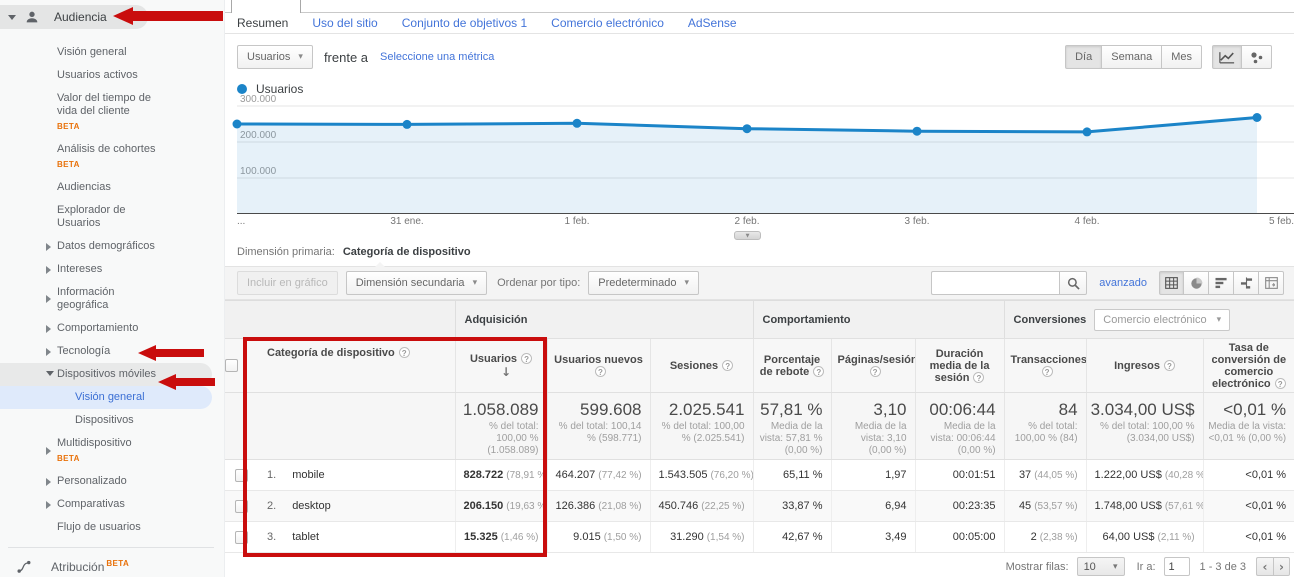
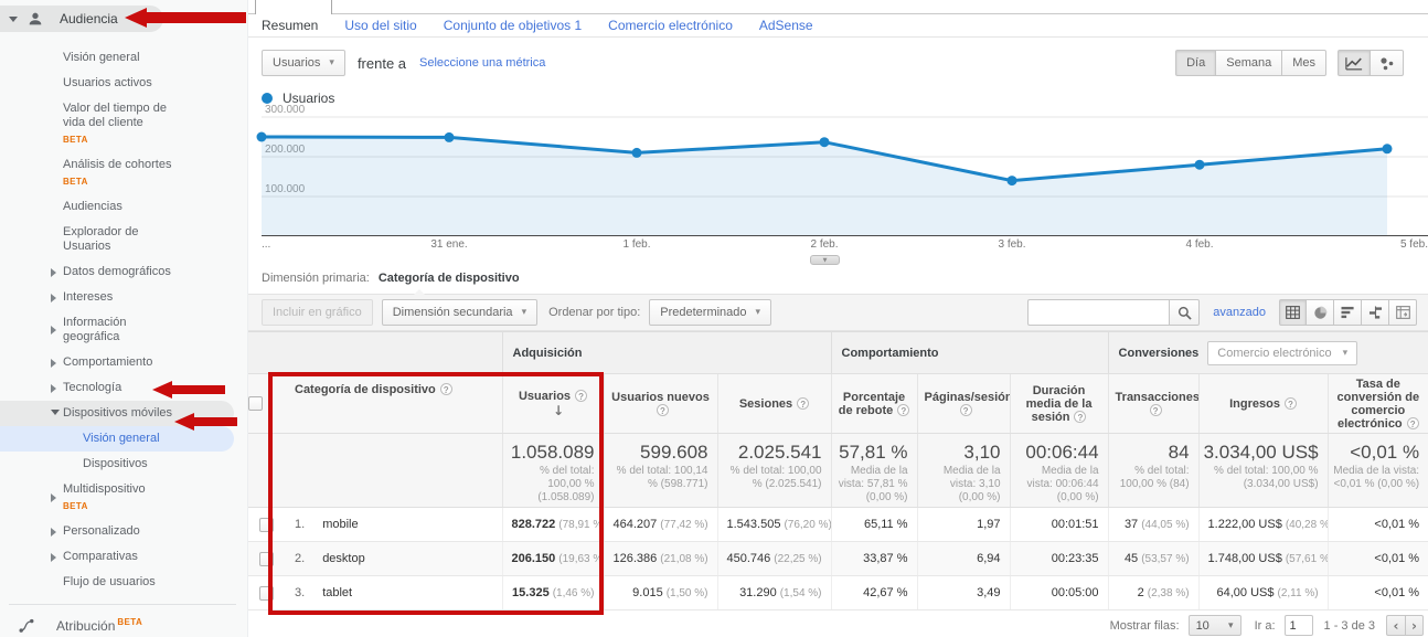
1 feb.: 250000 -> 210000
3 feb.: 230000 -> 140000
4 feb.: 230000 -> 180000
5 feb.: 270000 -> 220000
